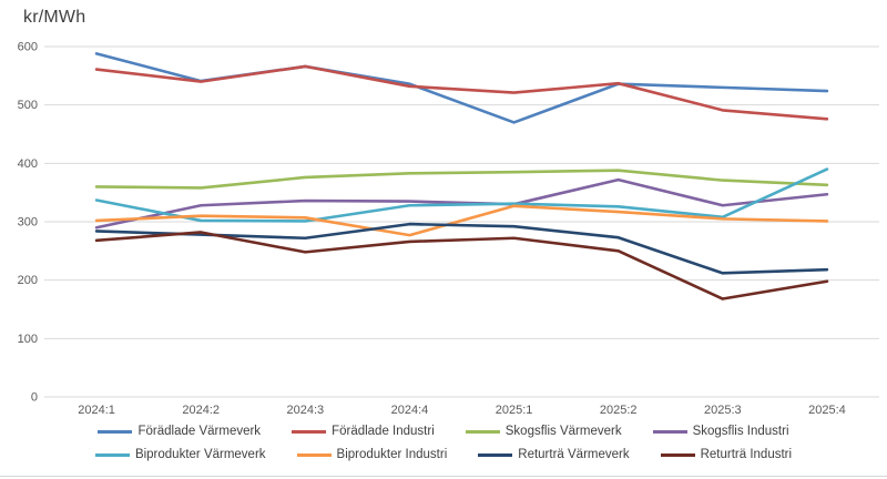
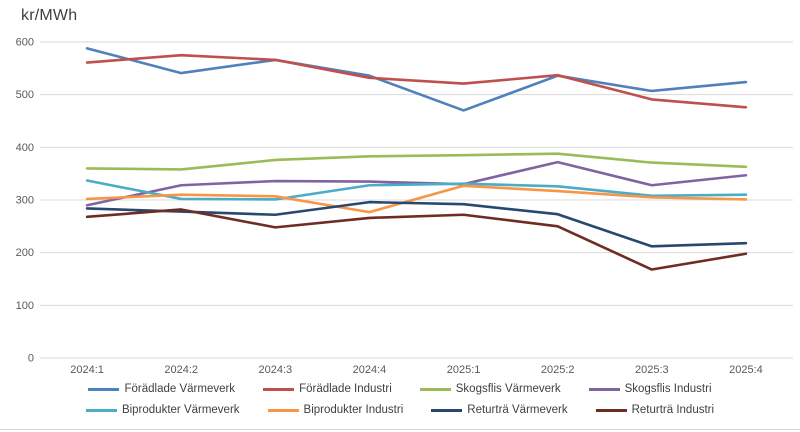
Förädlade Industri/2024:2: 540 -> 580
Förädlade Värmeverk/2025:3: 530 -> 510
Biprodukter Värmeverk/2025:4: 390 -> 310
